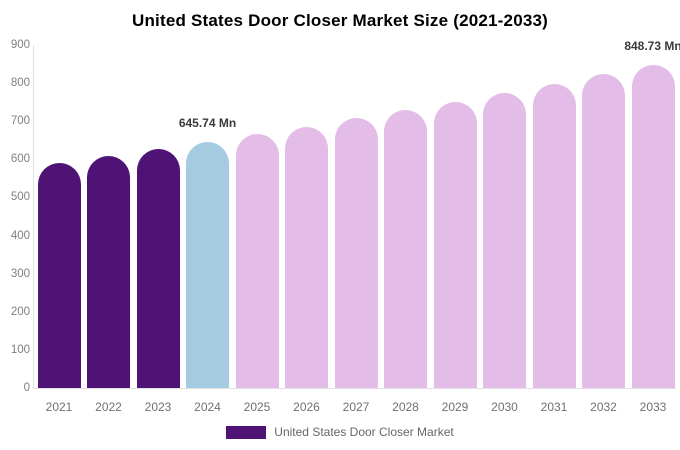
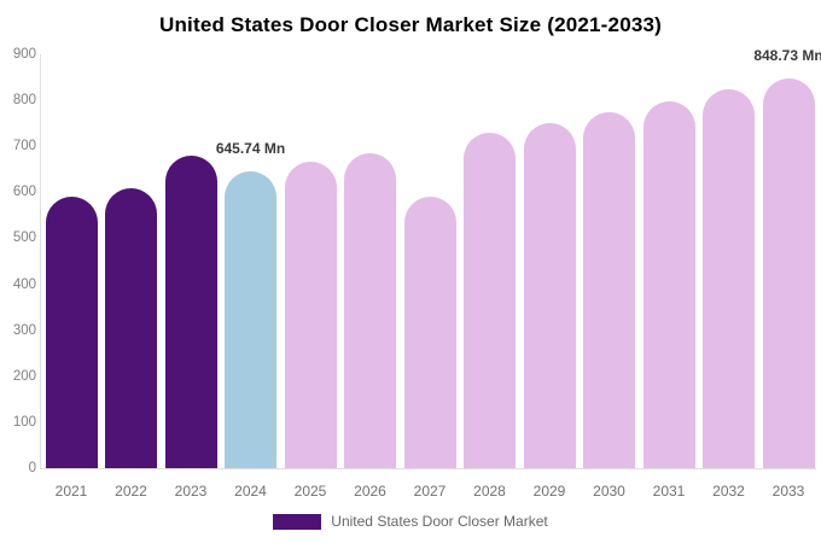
2023: 630 -> 680
2027: 710 -> 590
